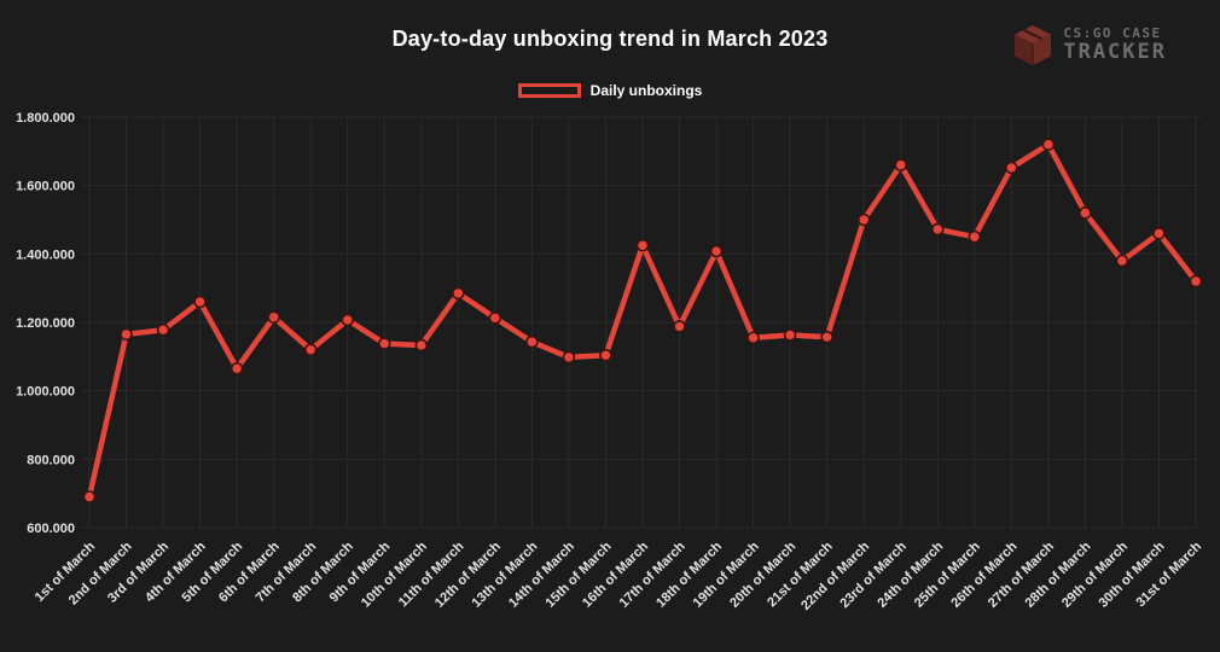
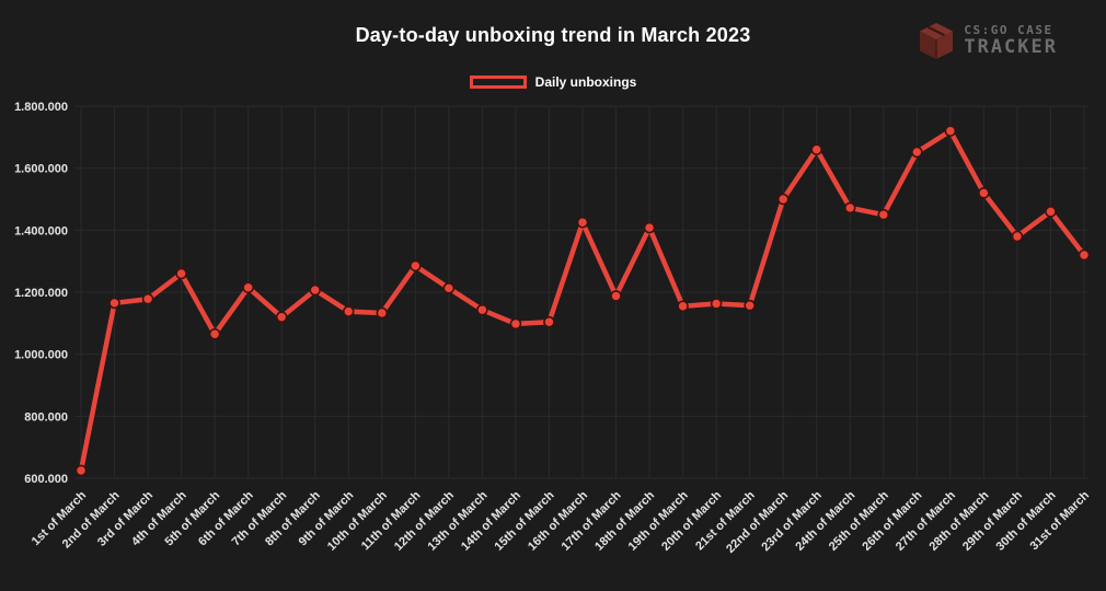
1st of March: 690000 -> 620000
